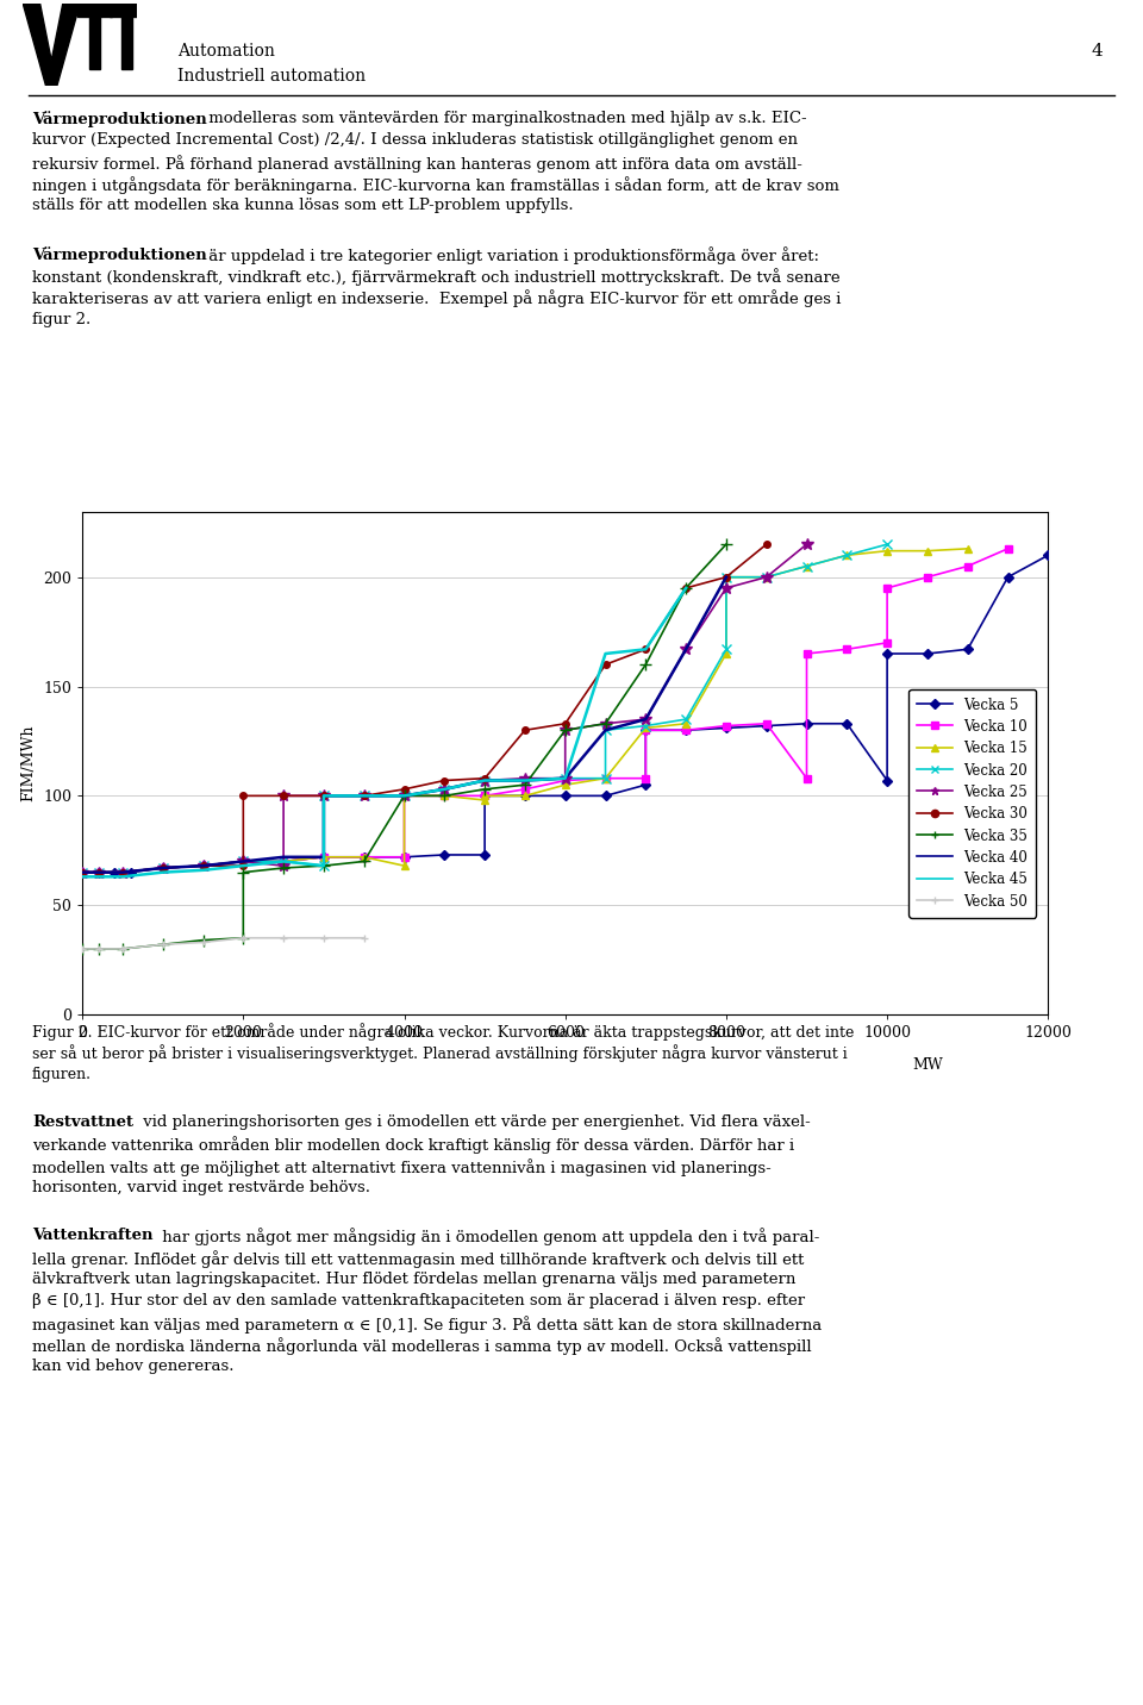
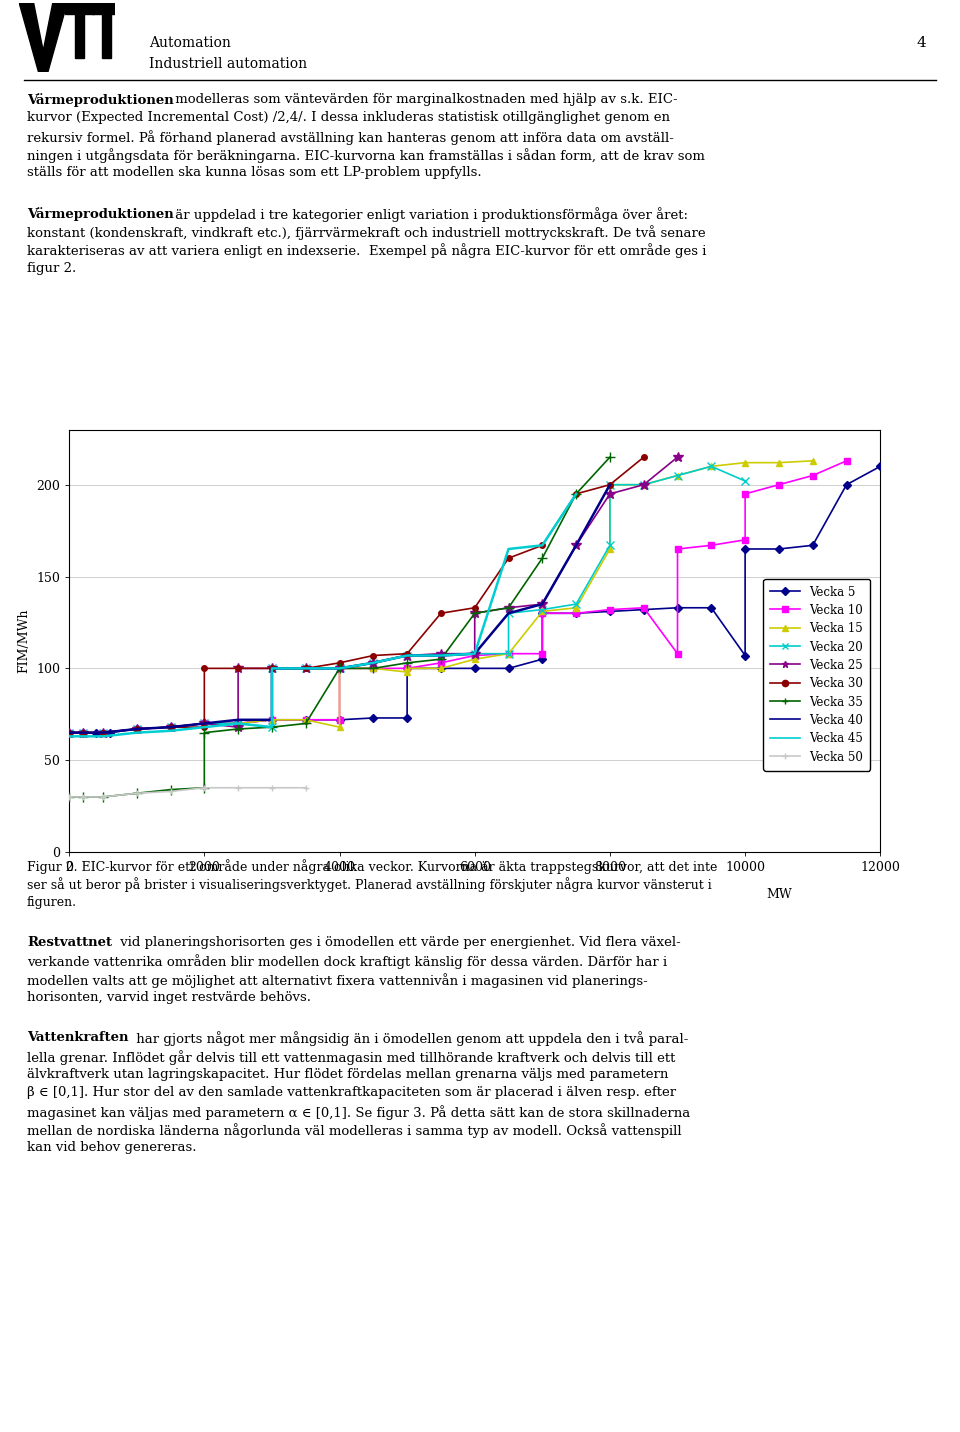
Vecka 20/10000: 215 -> 202
